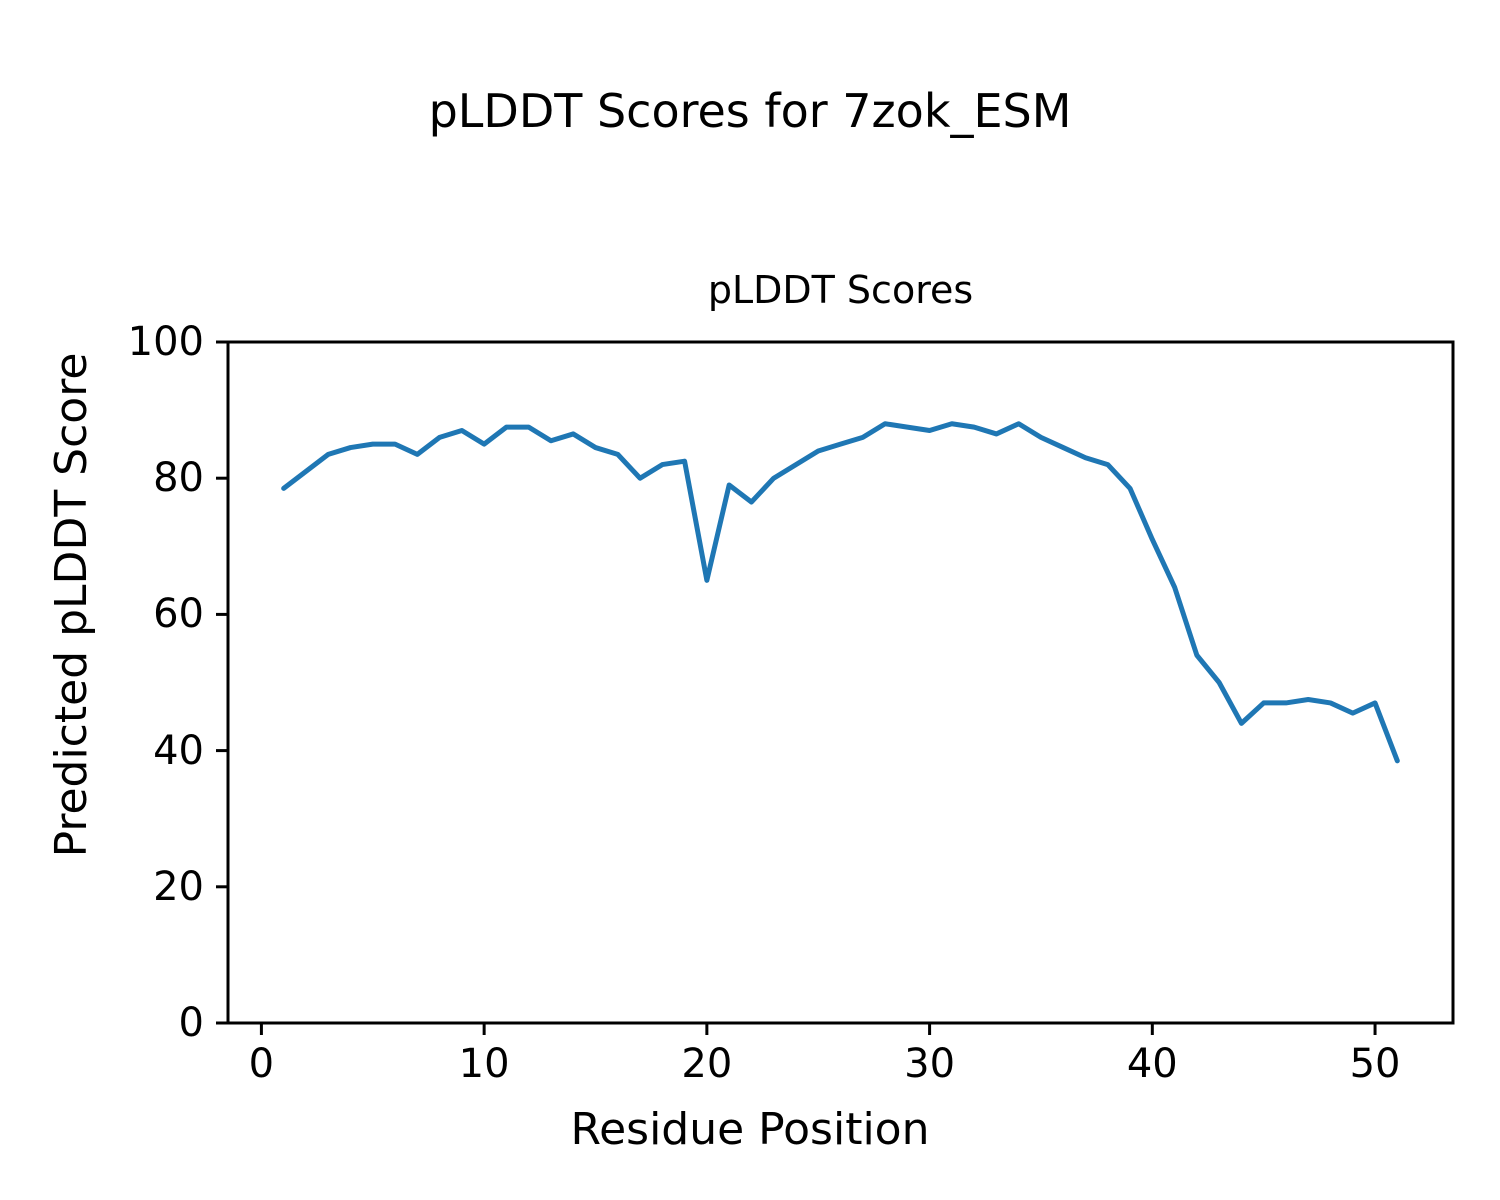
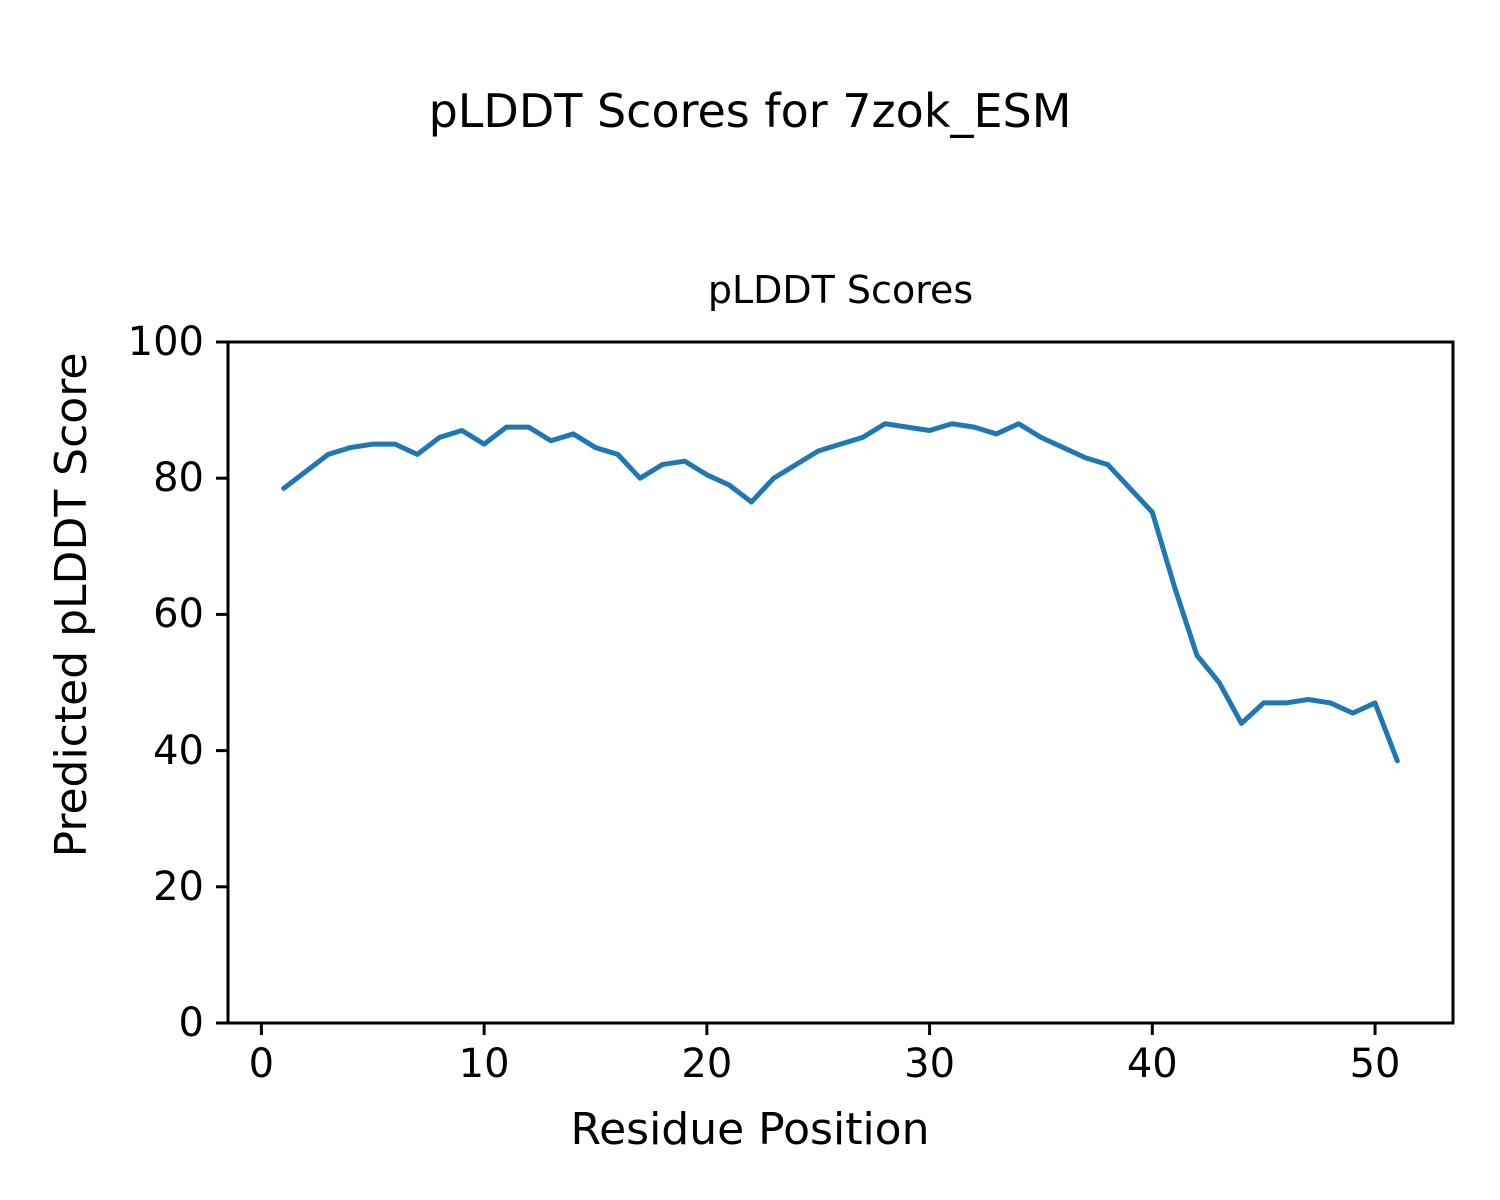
20: 65 -> 80
40: 71 -> 75
